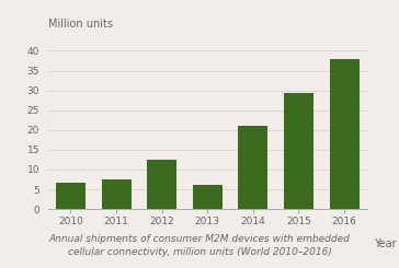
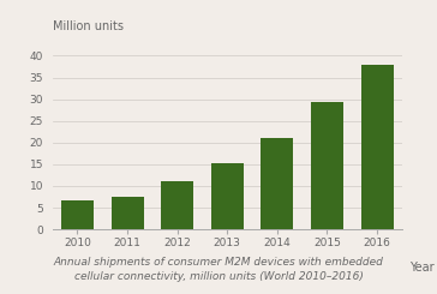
2012: 12.5 -> 11.0
2013: 6.0 -> 15.3
